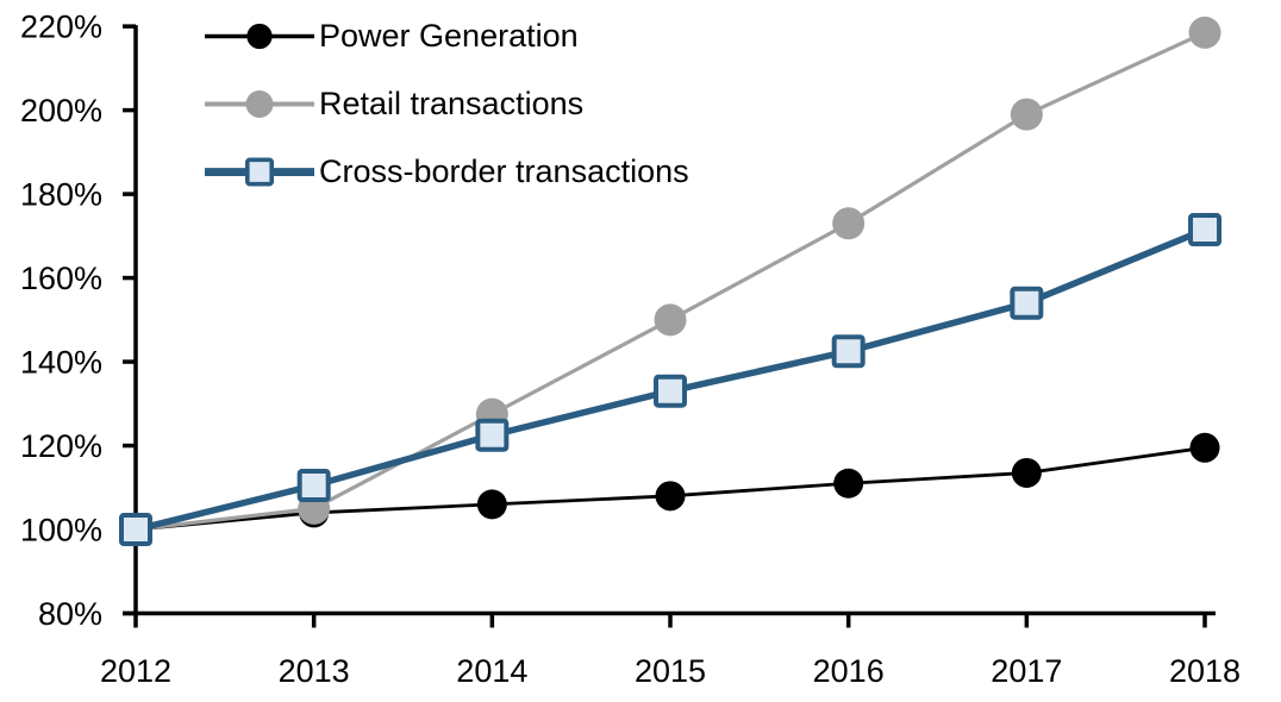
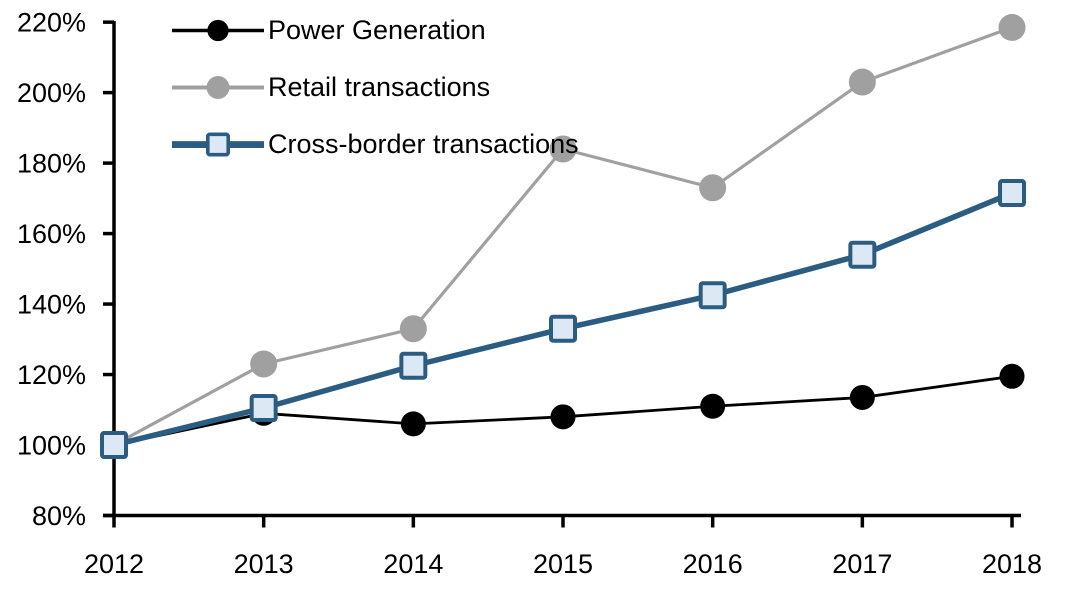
Power Generation/2013: 104% -> 109%
Retail transactions/2013: 105% -> 123%
Retail transactions/2014: 128% -> 133%
Retail transactions/2015: 150% -> 184%
Retail transactions/2017: 199% -> 203%
